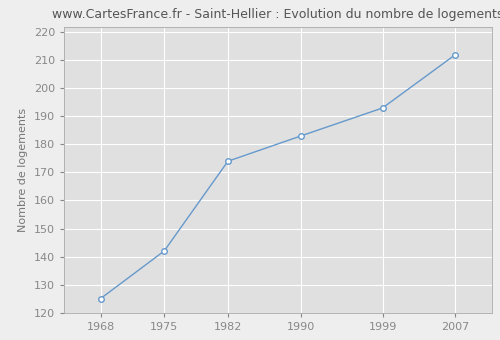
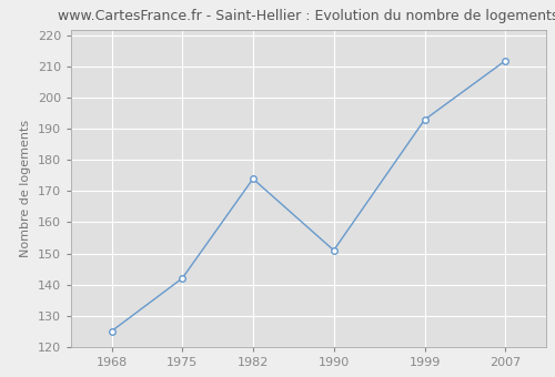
1990: 183 -> 151
